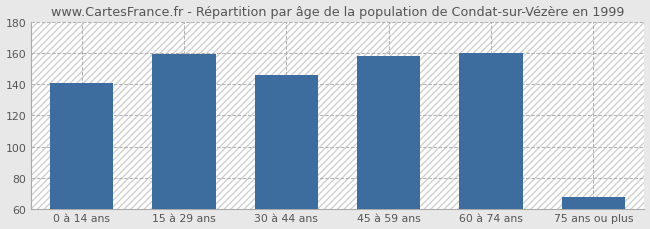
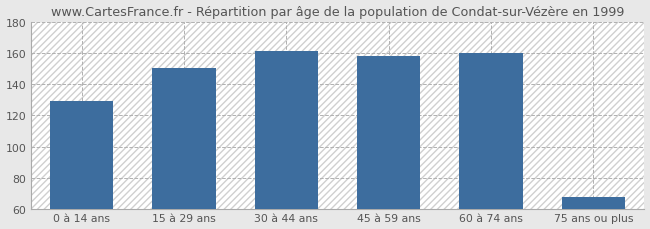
0 à 14 ans: 141 -> 129
15 à 29 ans: 159 -> 150
30 à 44 ans: 146 -> 161
